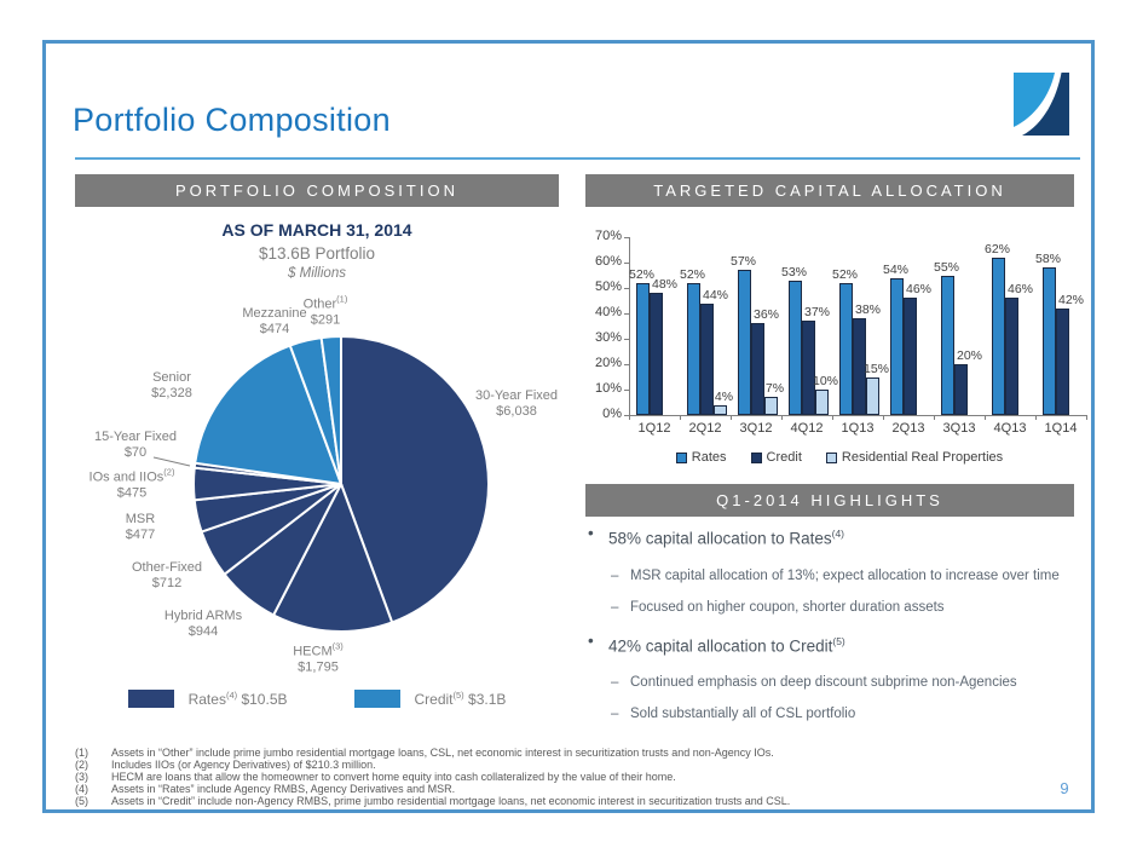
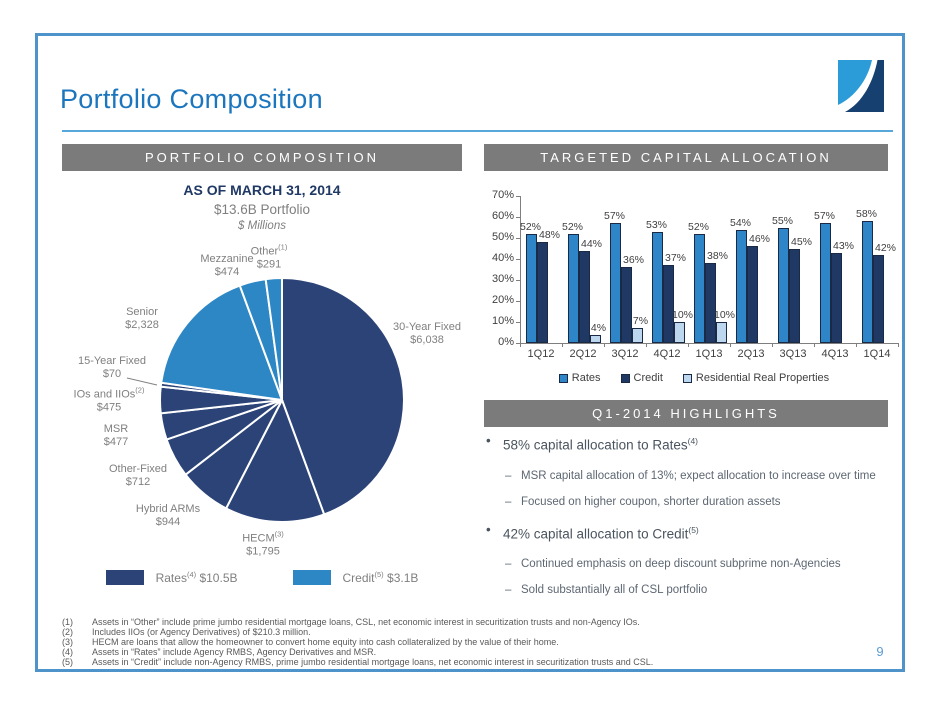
TARGETED CAPITAL ALLOCATION/Residential Real Properties/1Q13: 15% -> 10%
TARGETED CAPITAL ALLOCATION/Credit/3Q13: 20% -> 45%
TARGETED CAPITAL ALLOCATION/Rates/4Q13: 62% -> 57%
TARGETED CAPITAL ALLOCATION/Credit/4Q13: 46% -> 43%
